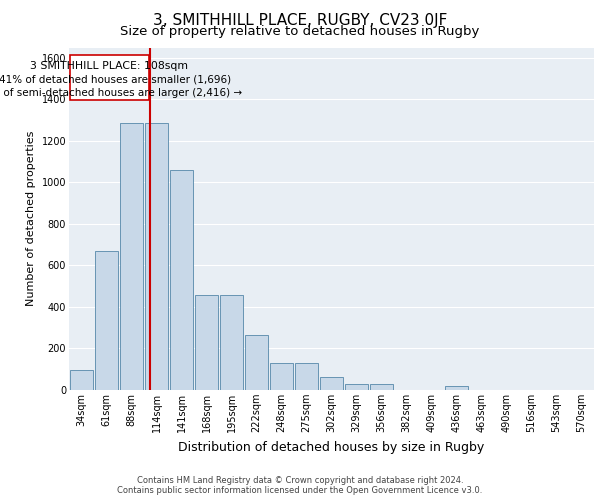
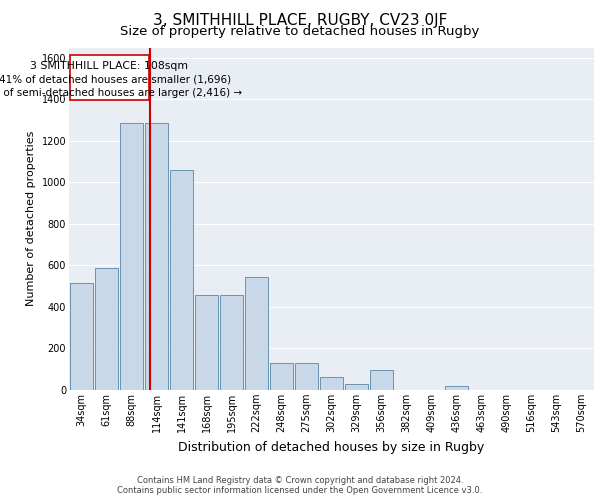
34sqm: 95 -> 515
61sqm: 670 -> 590
222sqm: 265 -> 545
356sqm: 30 -> 95
